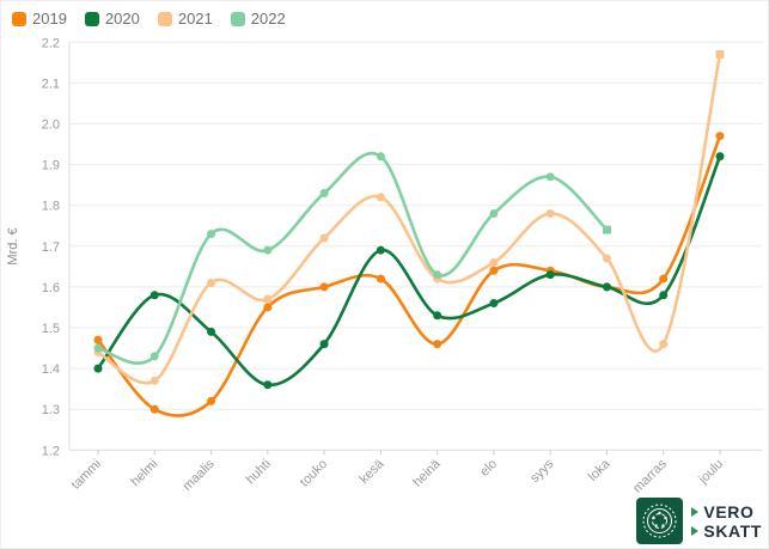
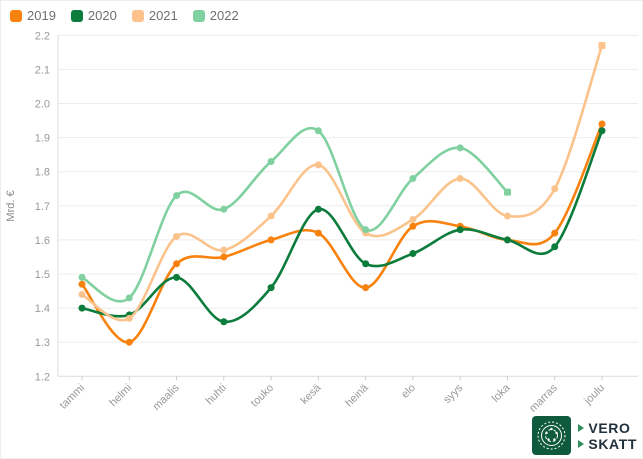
2022/tammi: 1.45 -> 1.49
2020/helmi: 1.58 -> 1.38
2019/maalis: 1.32 -> 1.53
2021/touko: 1.72 -> 1.67
2021/marras: 1.46 -> 1.75
2019/joulu: 1.97 -> 1.94
